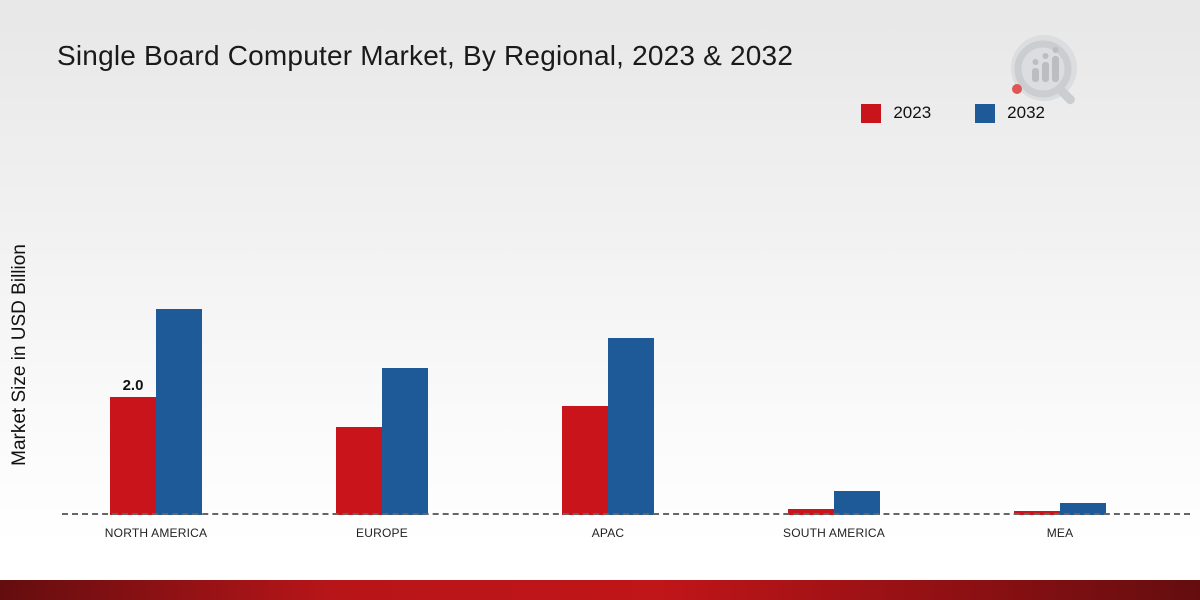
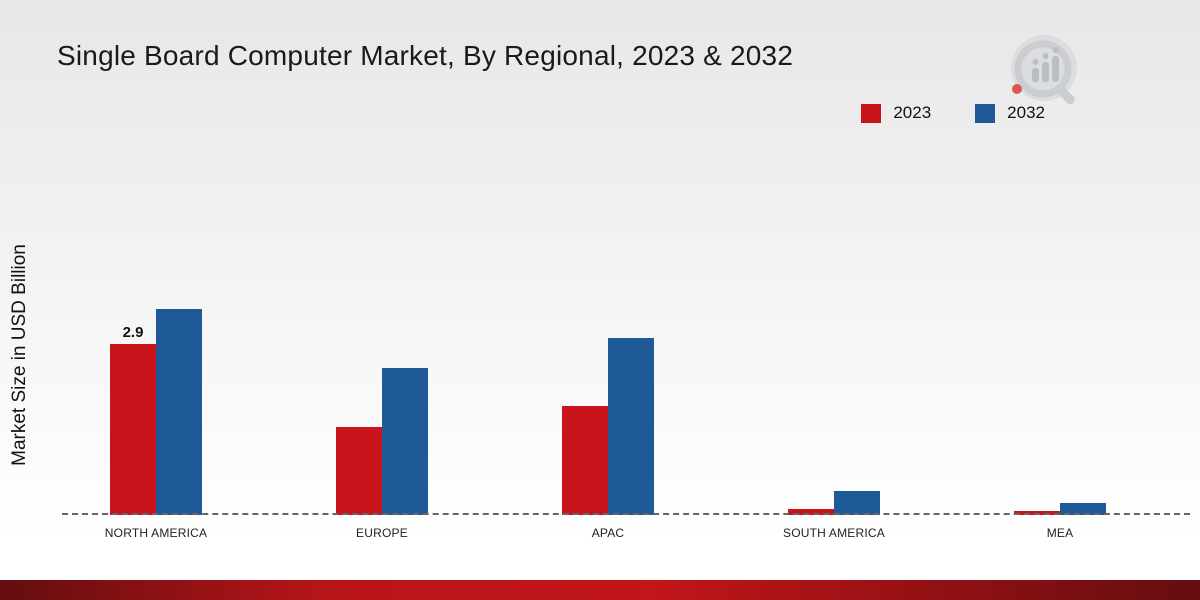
2023/NORTH AMERICA: 2.0 -> 2.9
